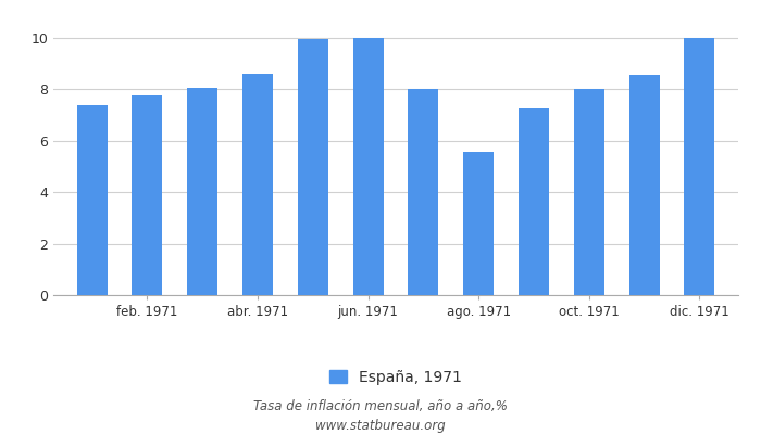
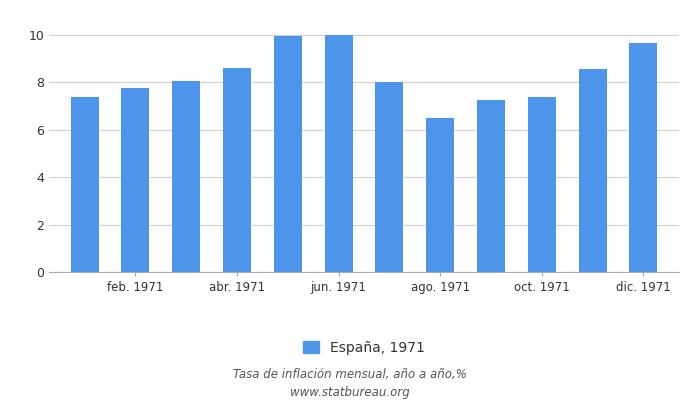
ago. 1971: 5.55 -> 6.50
oct. 1971: 8.00 -> 7.40
dic. 1971: 10.00 -> 9.65
